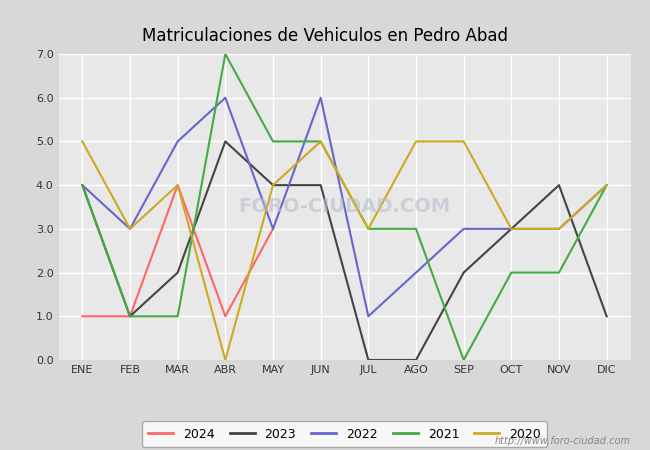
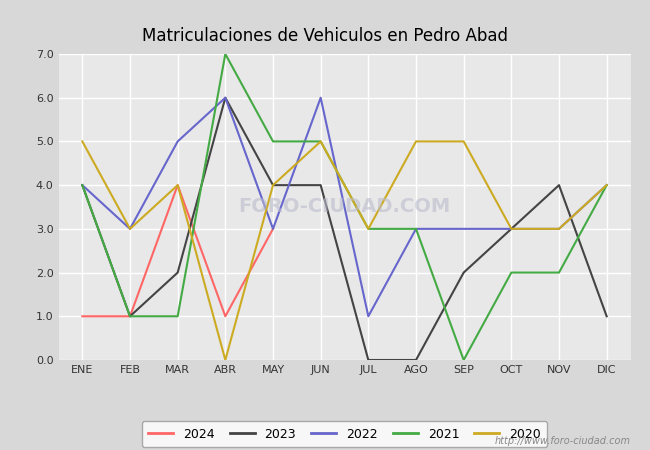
2023/ABR: 5 -> 6
2022/AGO: 2 -> 3
